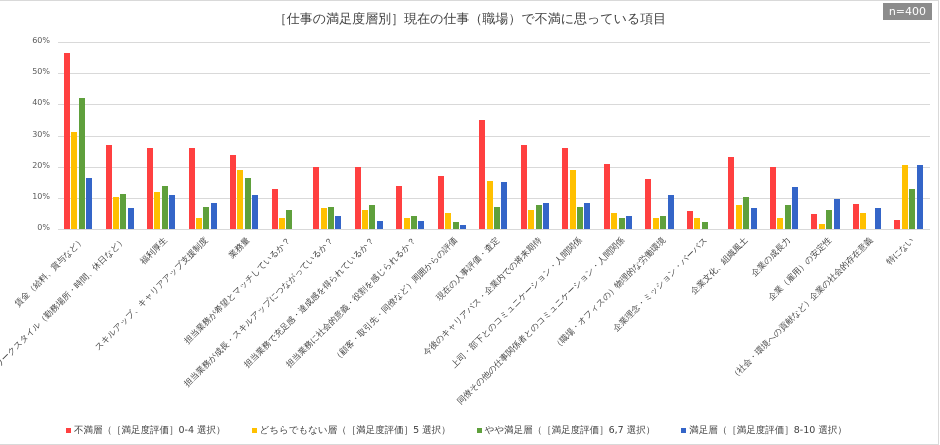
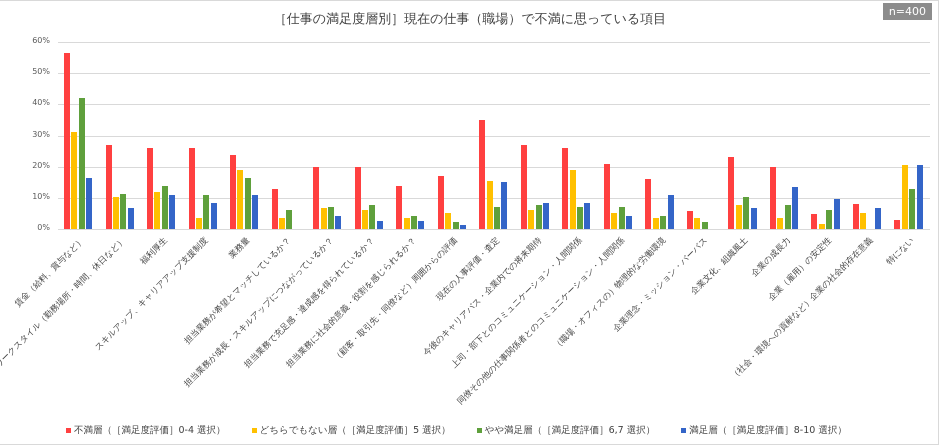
やや満足層（［満足度評価］6,7 選択）/スキルアップ、キャリアアップ支援制度: 7% -> 11%
やや満足層（［満足度評価］6,7 選択）/同僚その他の仕事関係者とのコミュニケーション・人間関係: 3% -> 7%
